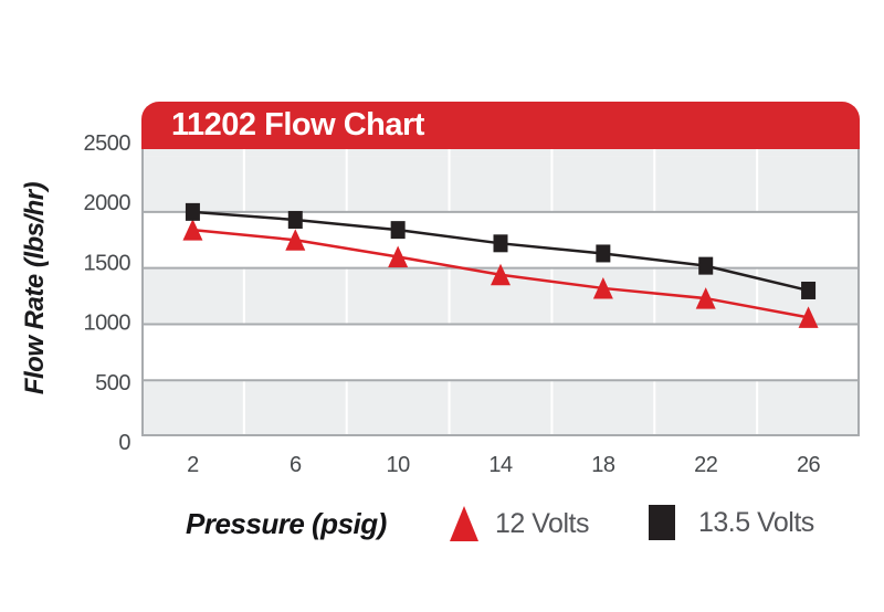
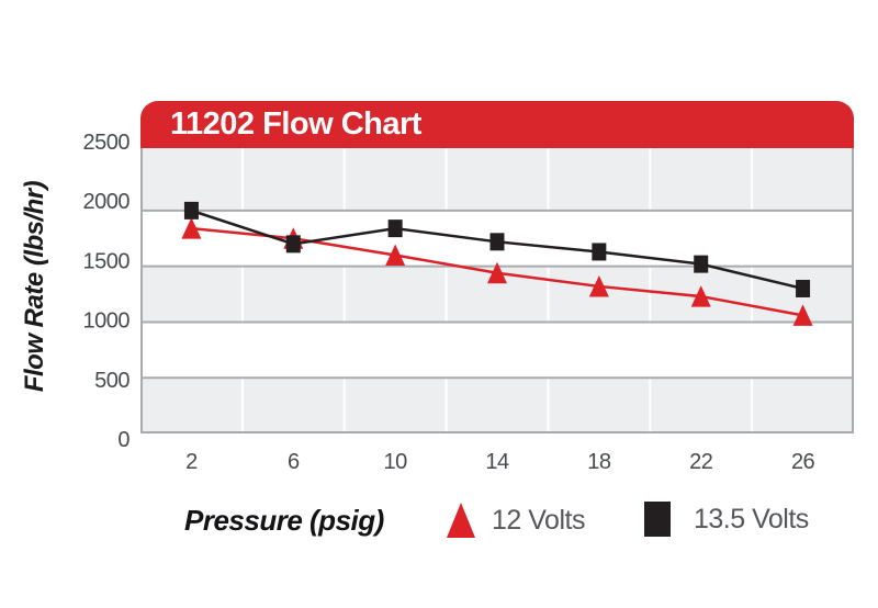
13.5 Volts/6: 1930 -> 1700
